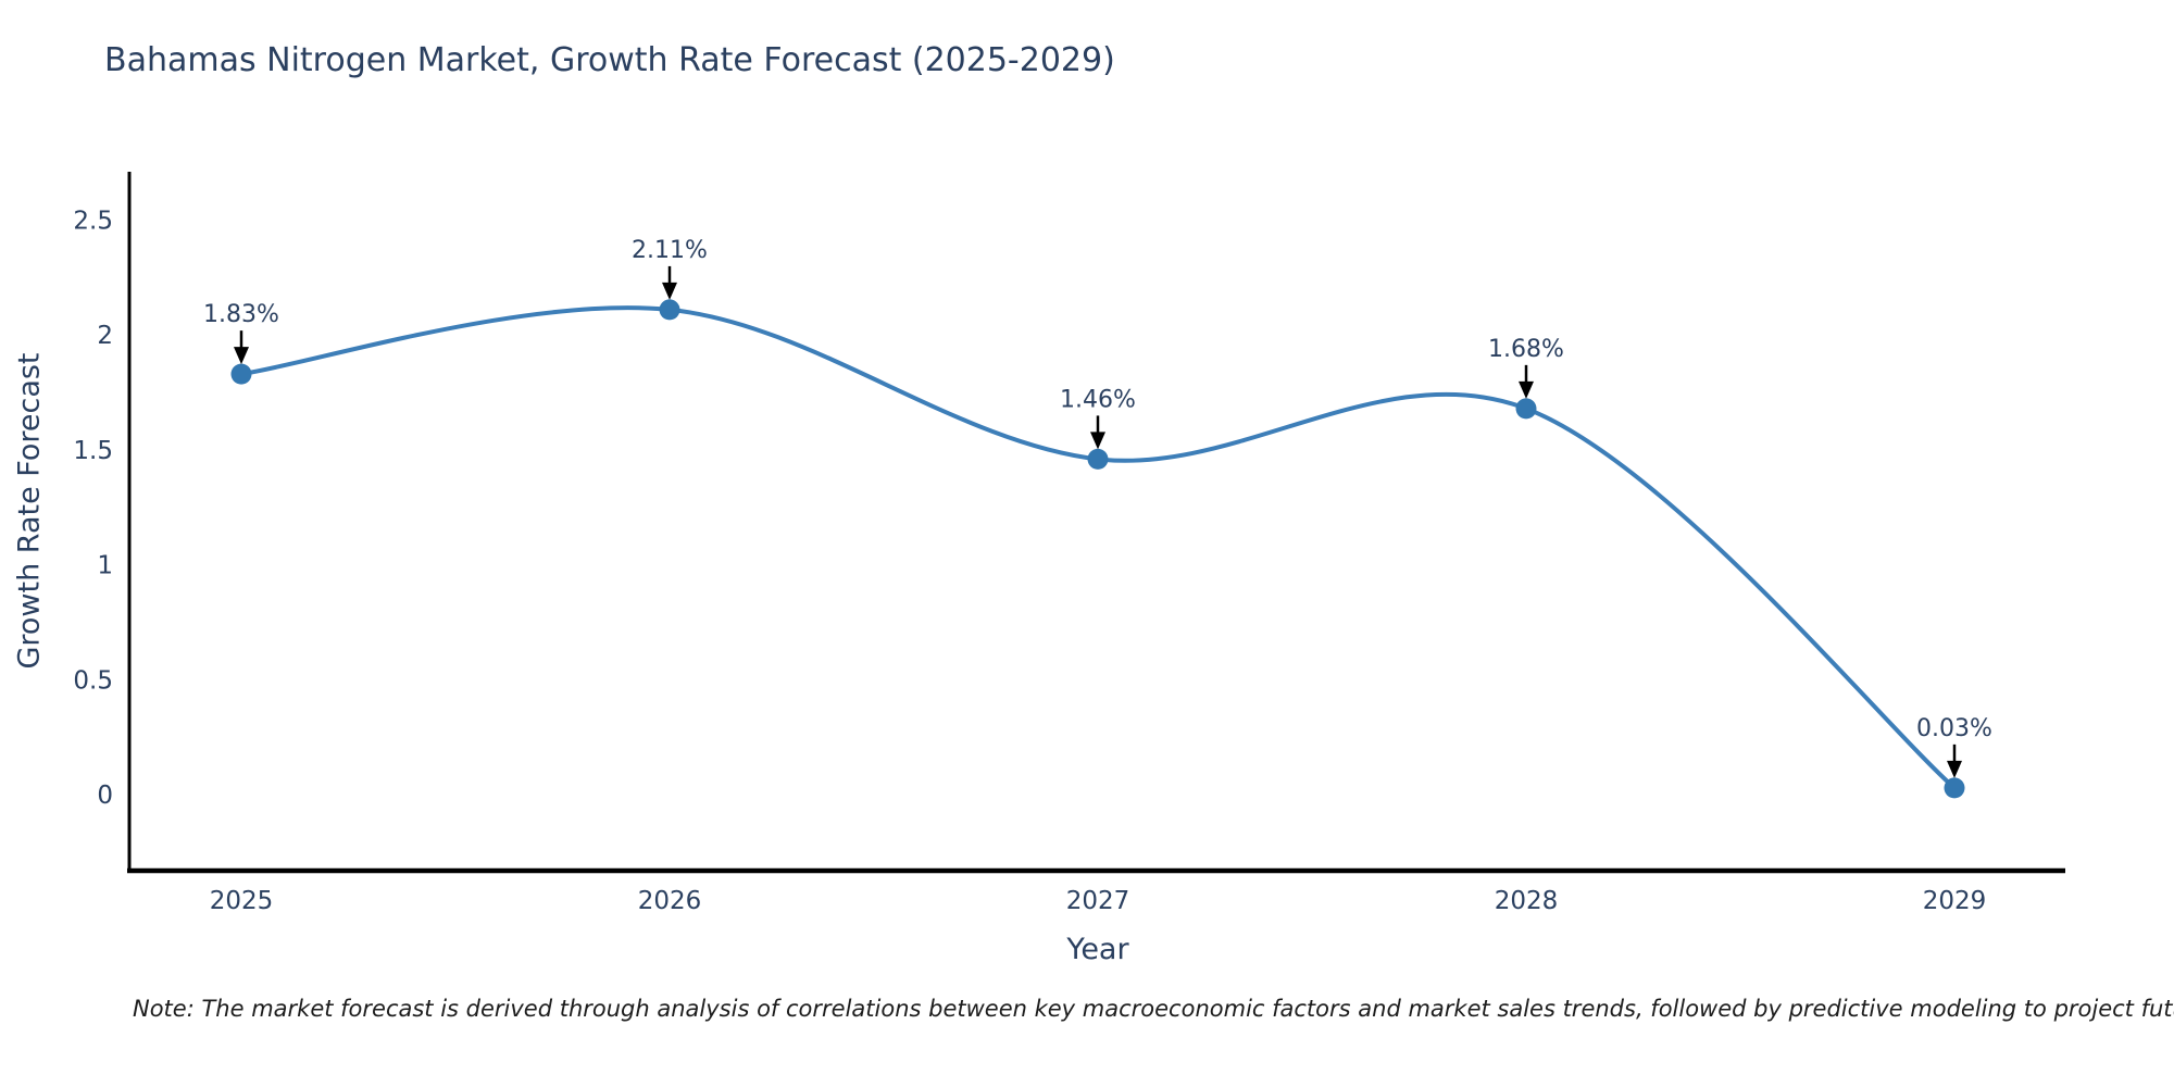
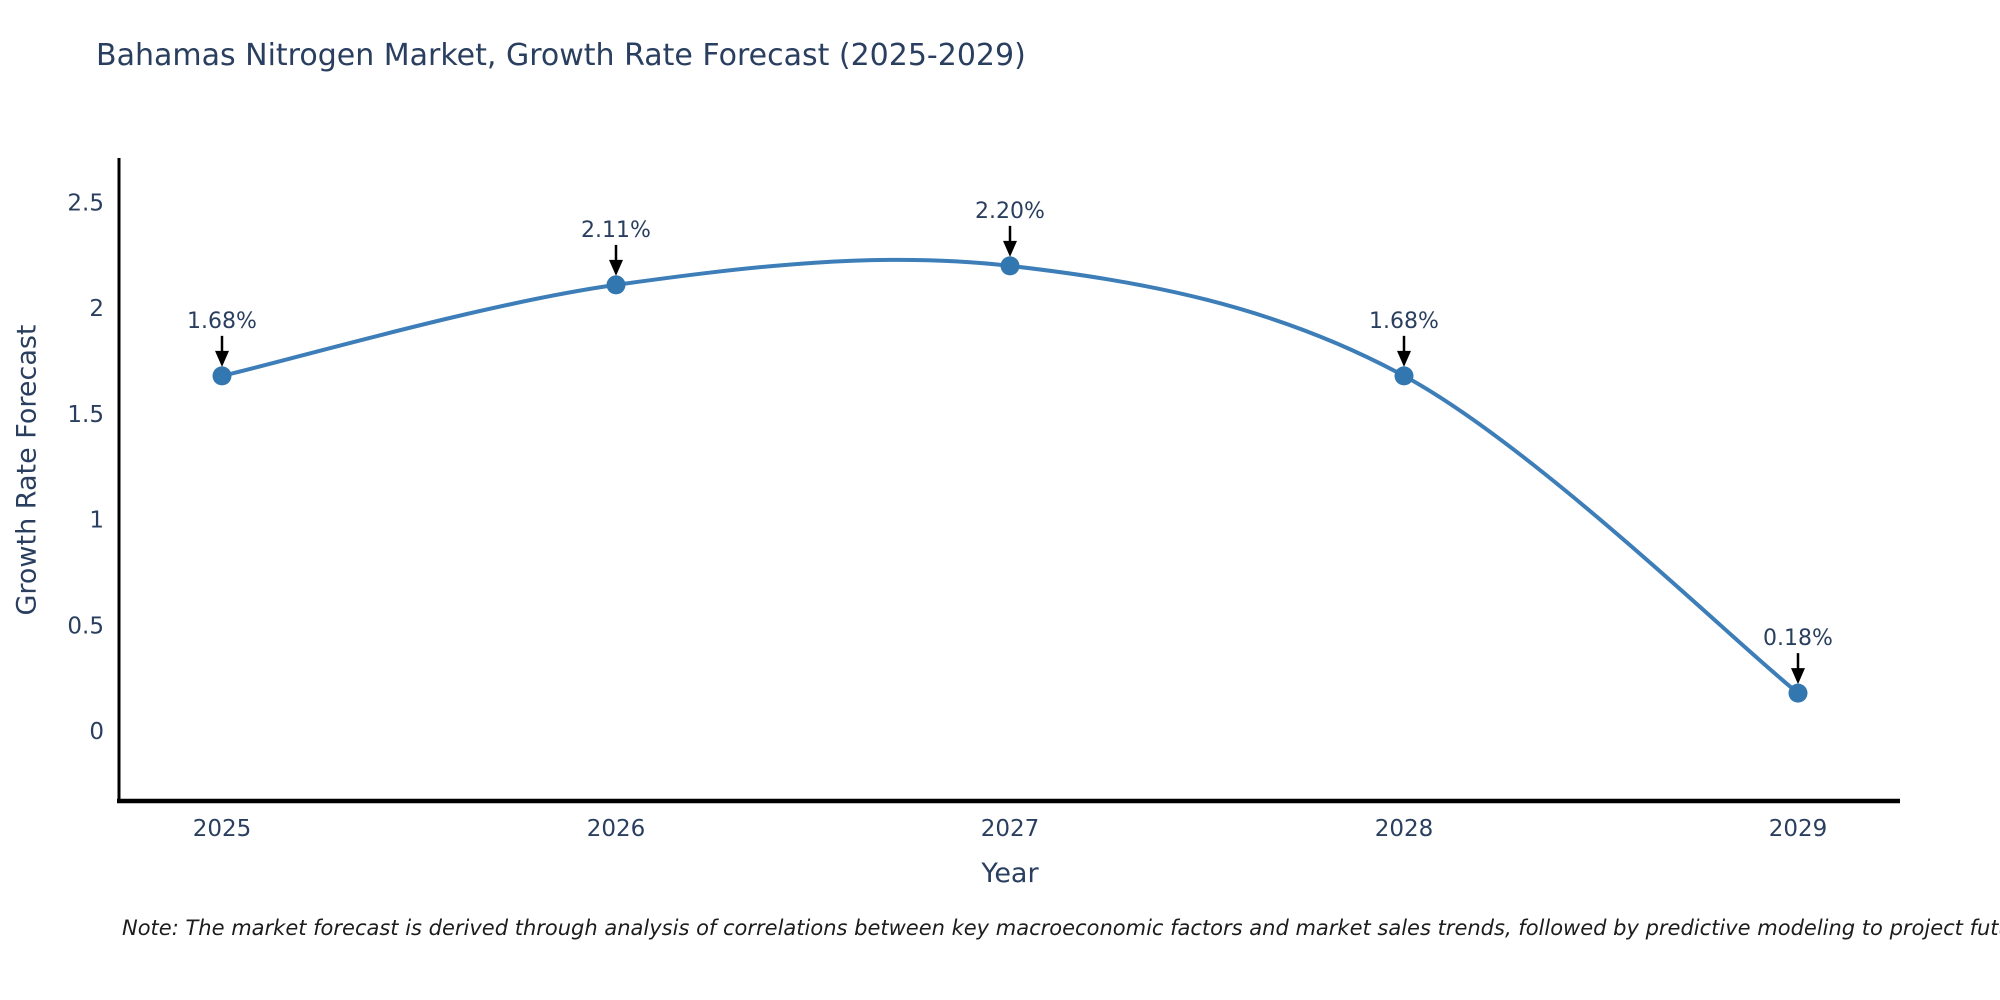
2025: 1.83% -> 1.68%
2027: 1.46% -> 2.20%
2029: 0.03% -> 0.18%
